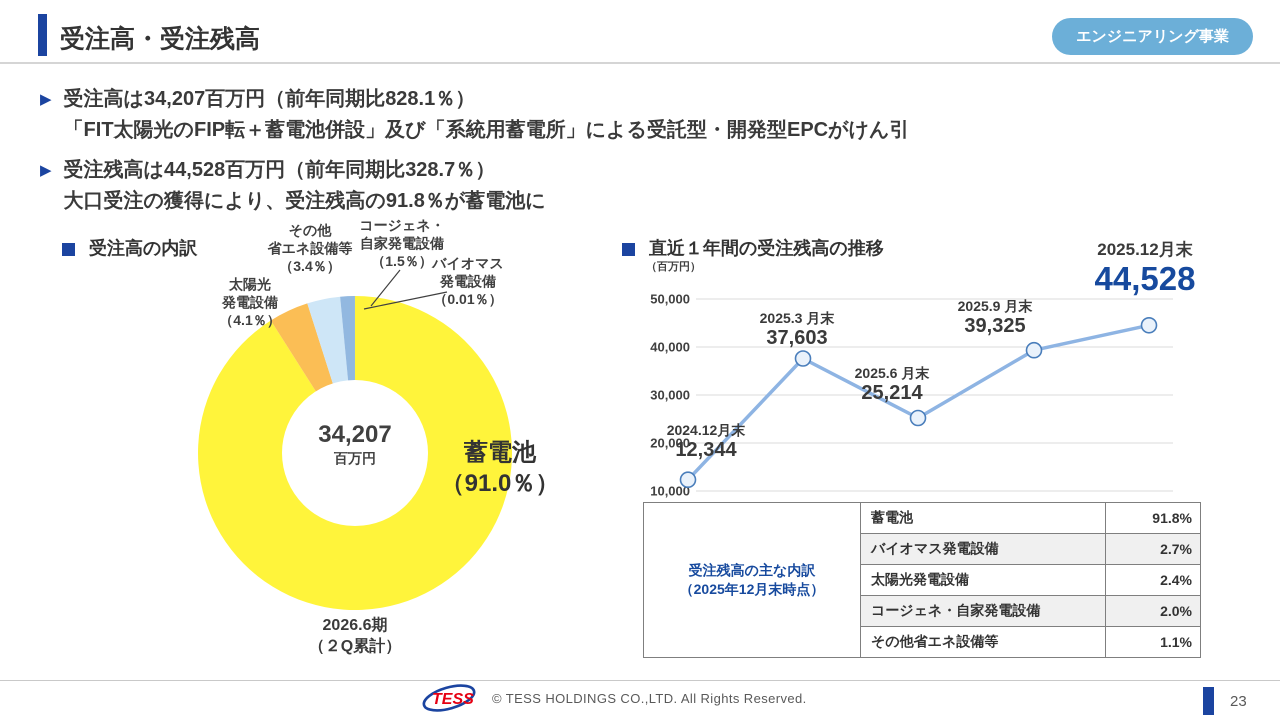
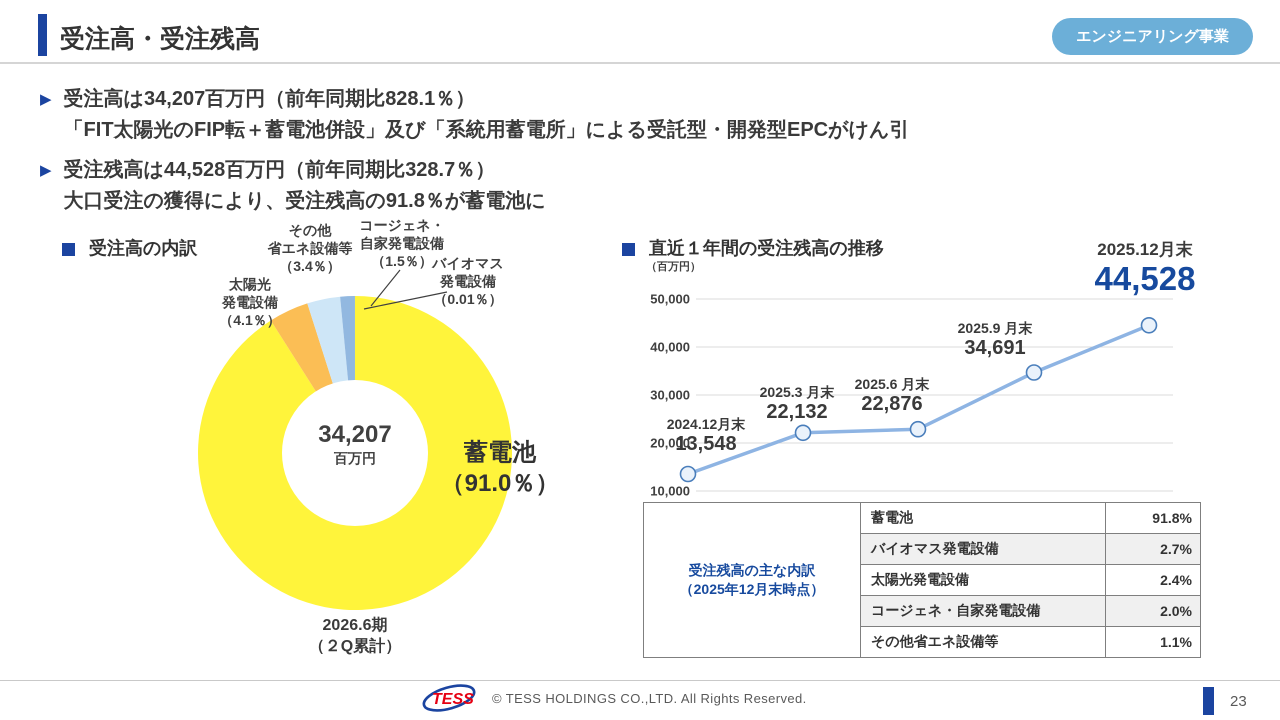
直近１年間の受注残高の推移/2024.12月末: 12,344 -> 13,548
直近１年間の受注残高の推移/2025.3 月末: 37,603 -> 22,132
直近１年間の受注残高の推移/2025.6 月末: 25,214 -> 22,876
直近１年間の受注残高の推移/2025.9 月末: 39,325 -> 34,691
